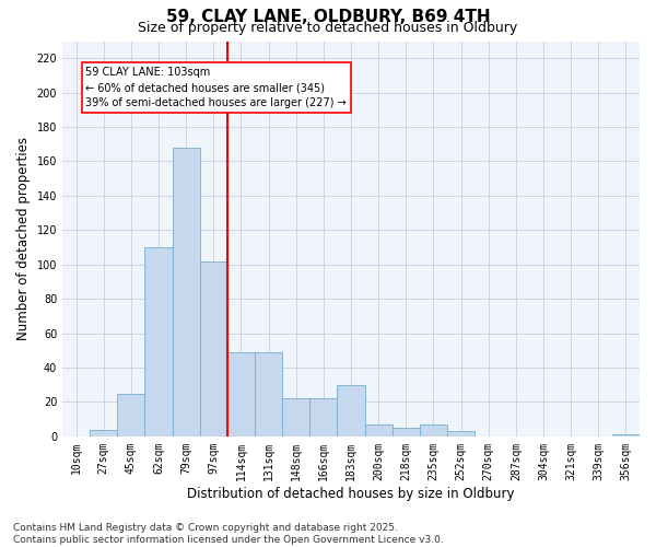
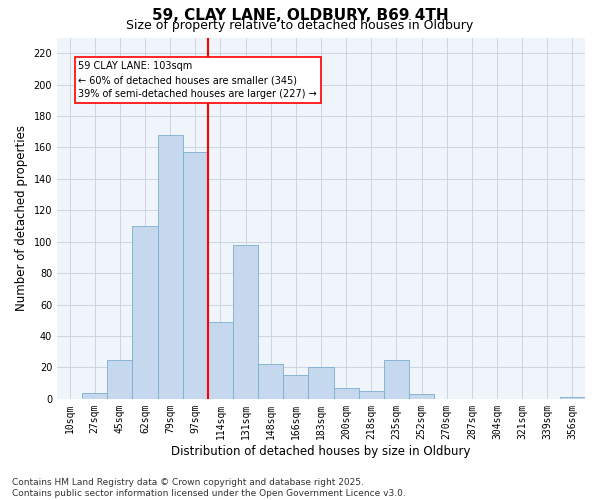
97sqm: 102 -> 157
131sqm: 49 -> 98
166sqm: 22 -> 15
183sqm: 30 -> 20
235sqm: 7 -> 25
